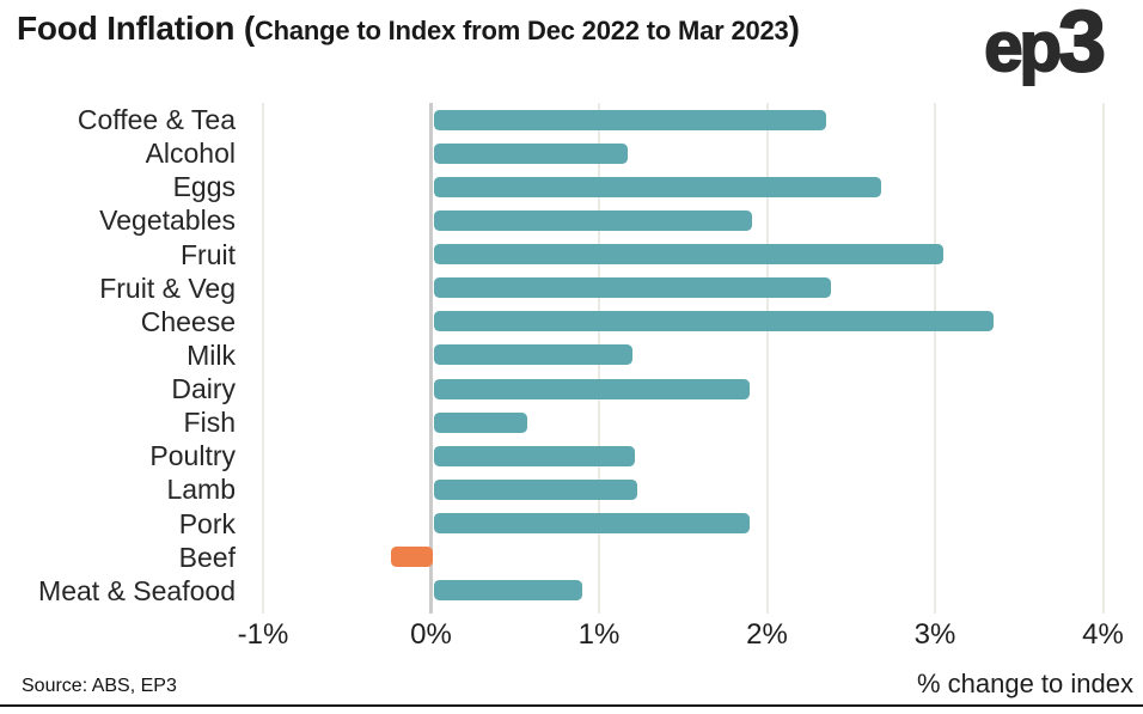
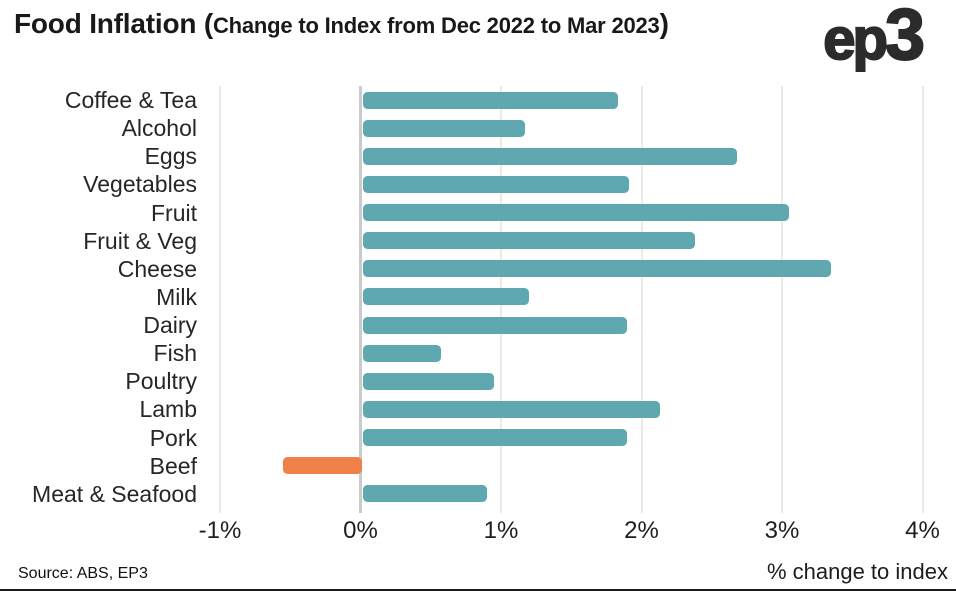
Coffee & Tea: 2.35% -> 1.83%
Poultry: 1.21% -> 0.95%
Lamb: 1.23% -> 2.13%
Beef: -0.24% -> -0.55%
